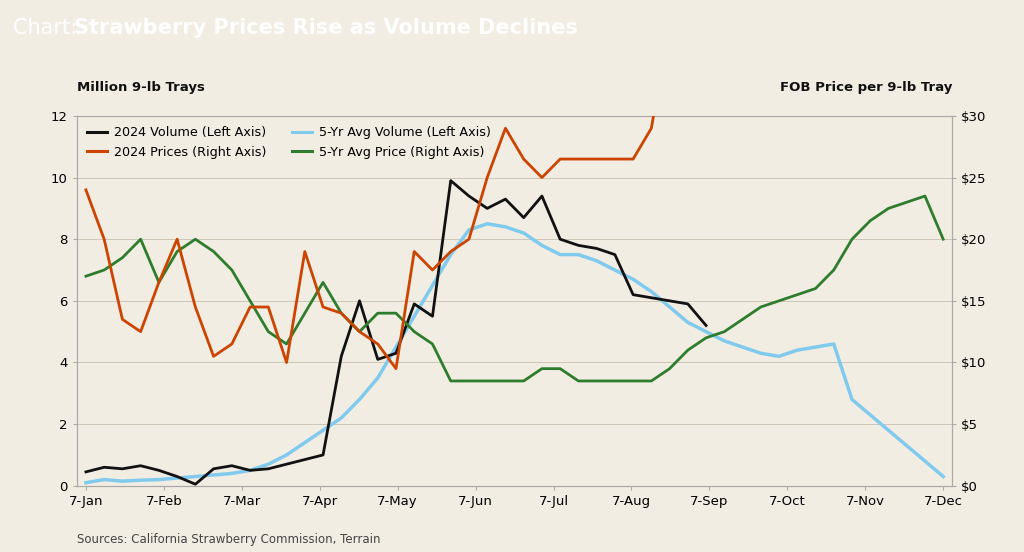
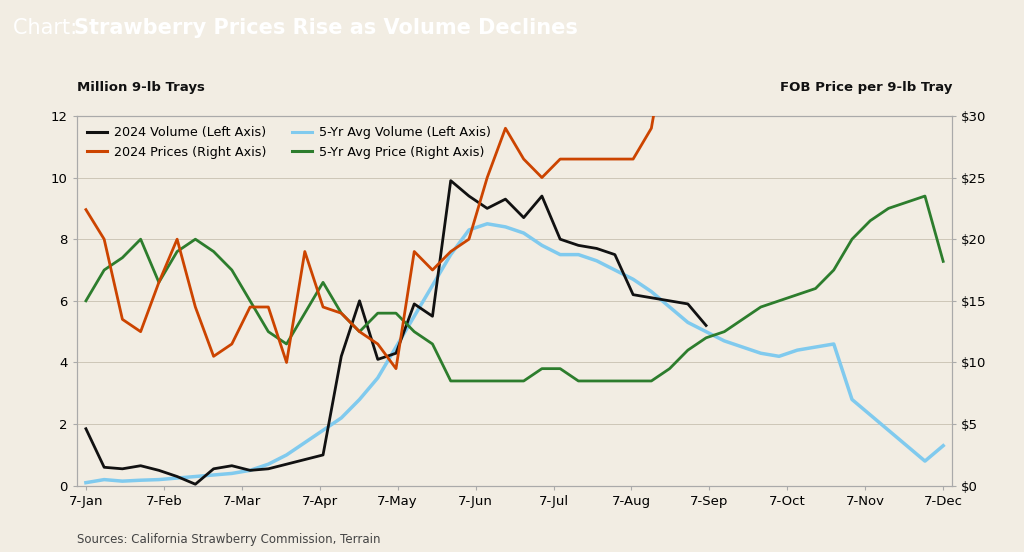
2024 Volume (Left Axis)/7-Jan: 0.45 -> 1.85
2024 Prices (Right Axis)/7-Jan: $24.0 -> $22.4
5-Yr Avg Price (Right Axis)/7-Jan: $17.0 -> $15.0
5-Yr Avg Volume (Left Axis)/7-Dec: 0.30 -> 1.30
5-Yr Avg Price (Right Axis)/7-Dec: $20.0 -> $18.2
